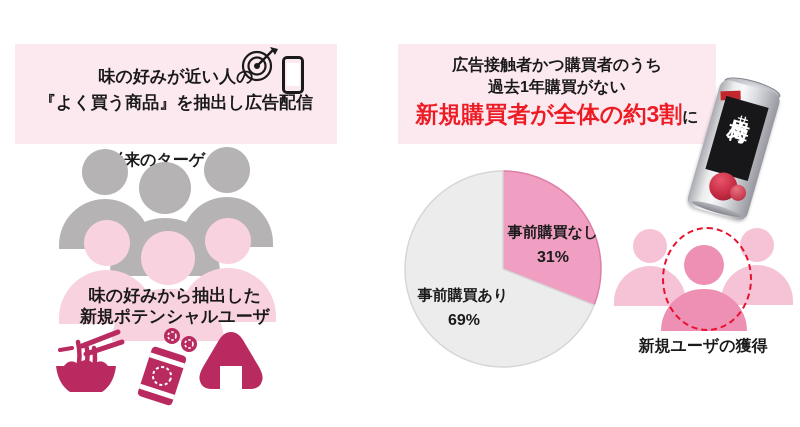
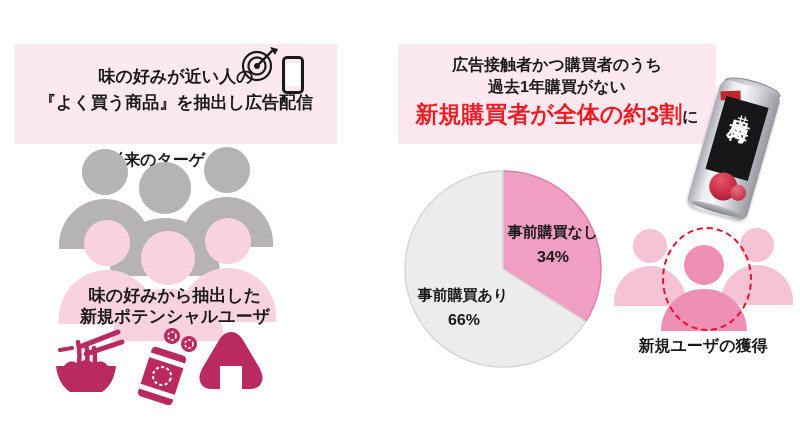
事前購買なし: 31% -> 34%
事前購買あり: 69% -> 66%
